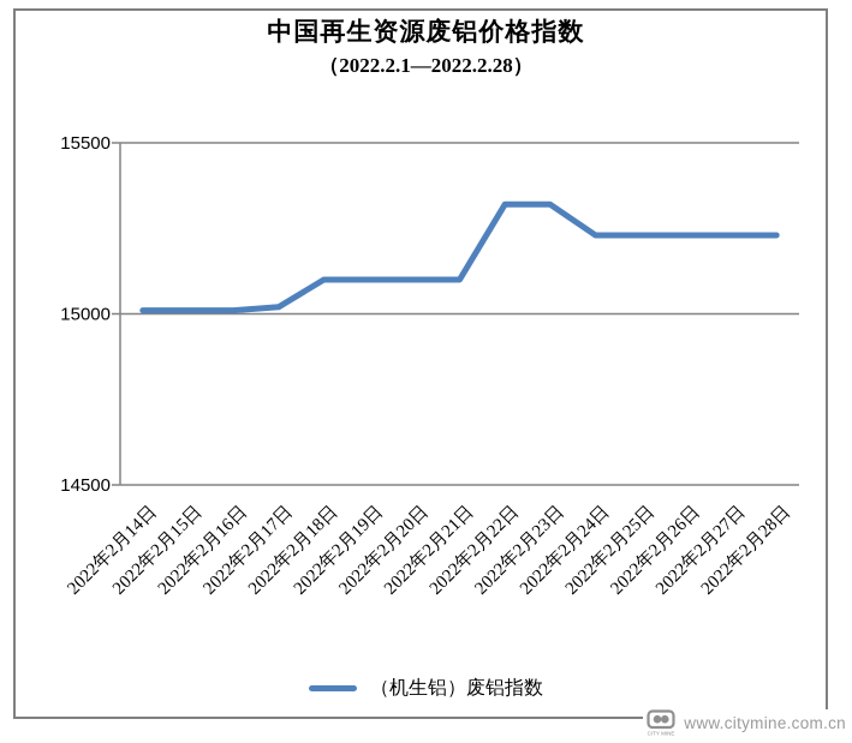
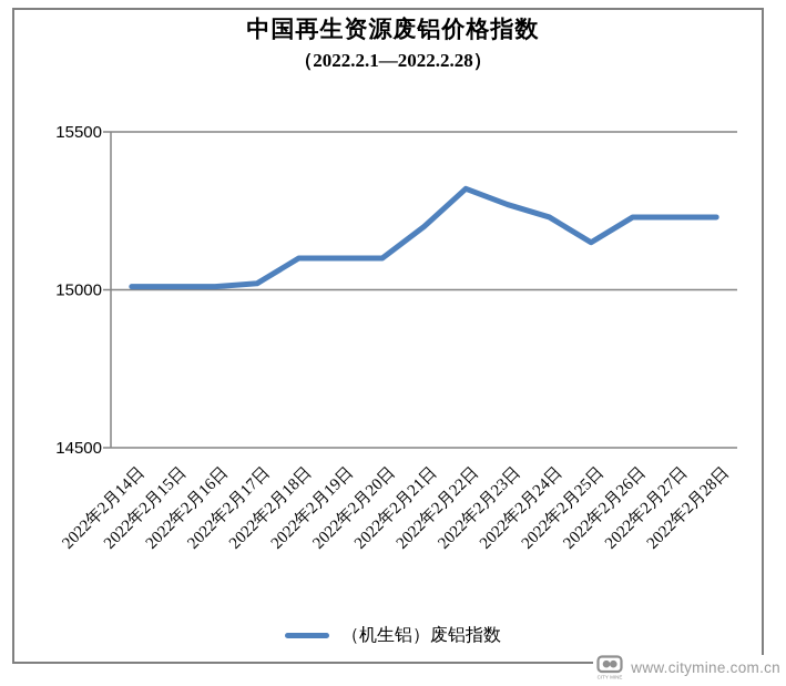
2022年2月21日: 15100 -> 15200
2022年2月23日: 15320 -> 15270
2022年2月25日: 15230 -> 15150
